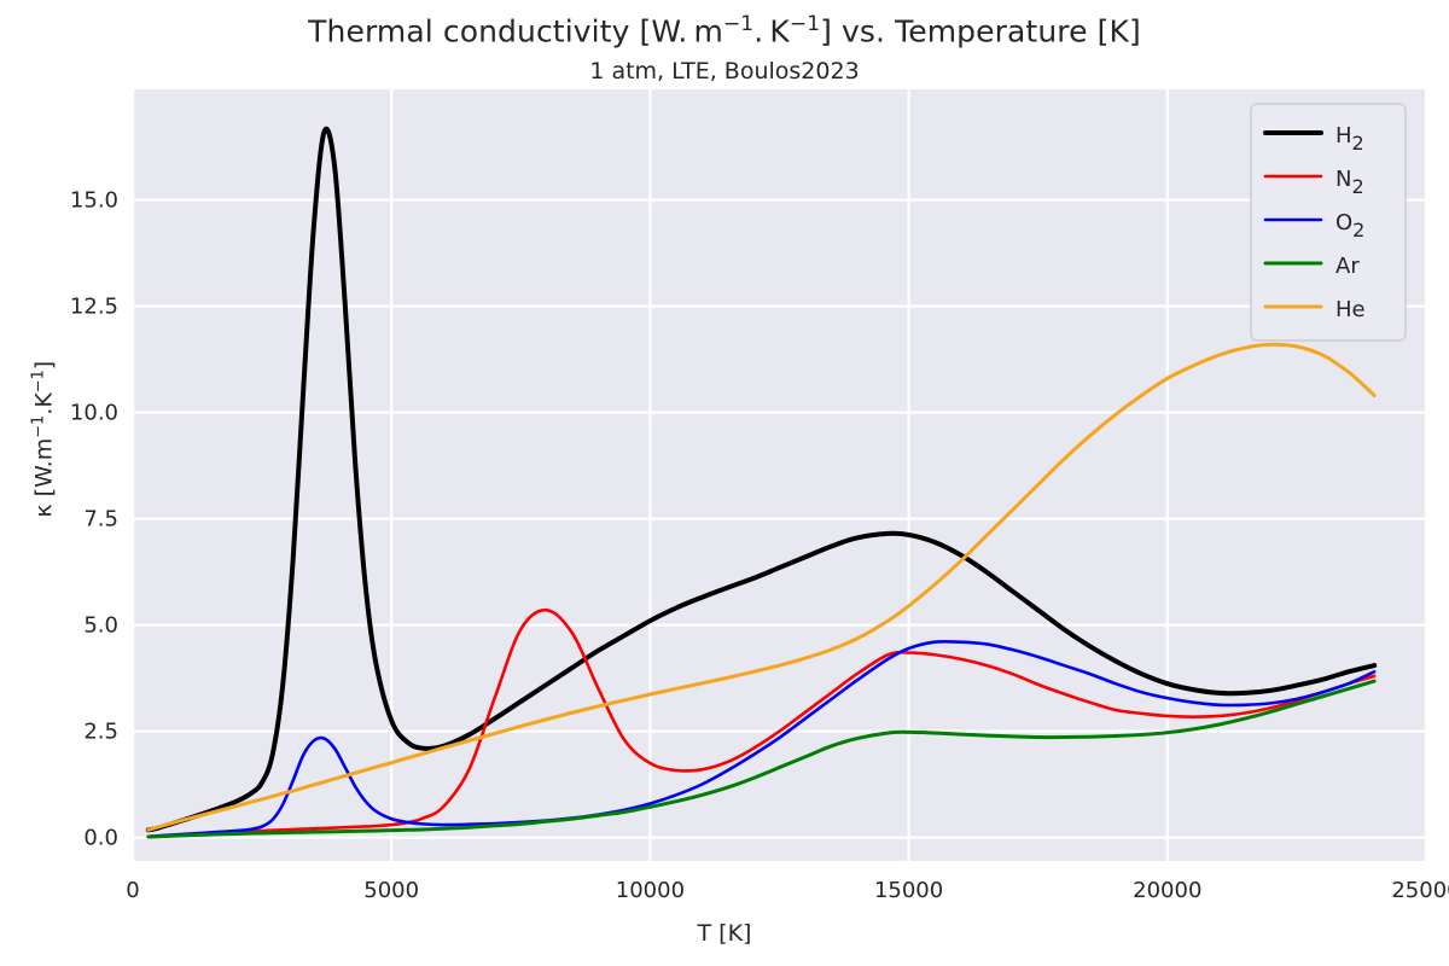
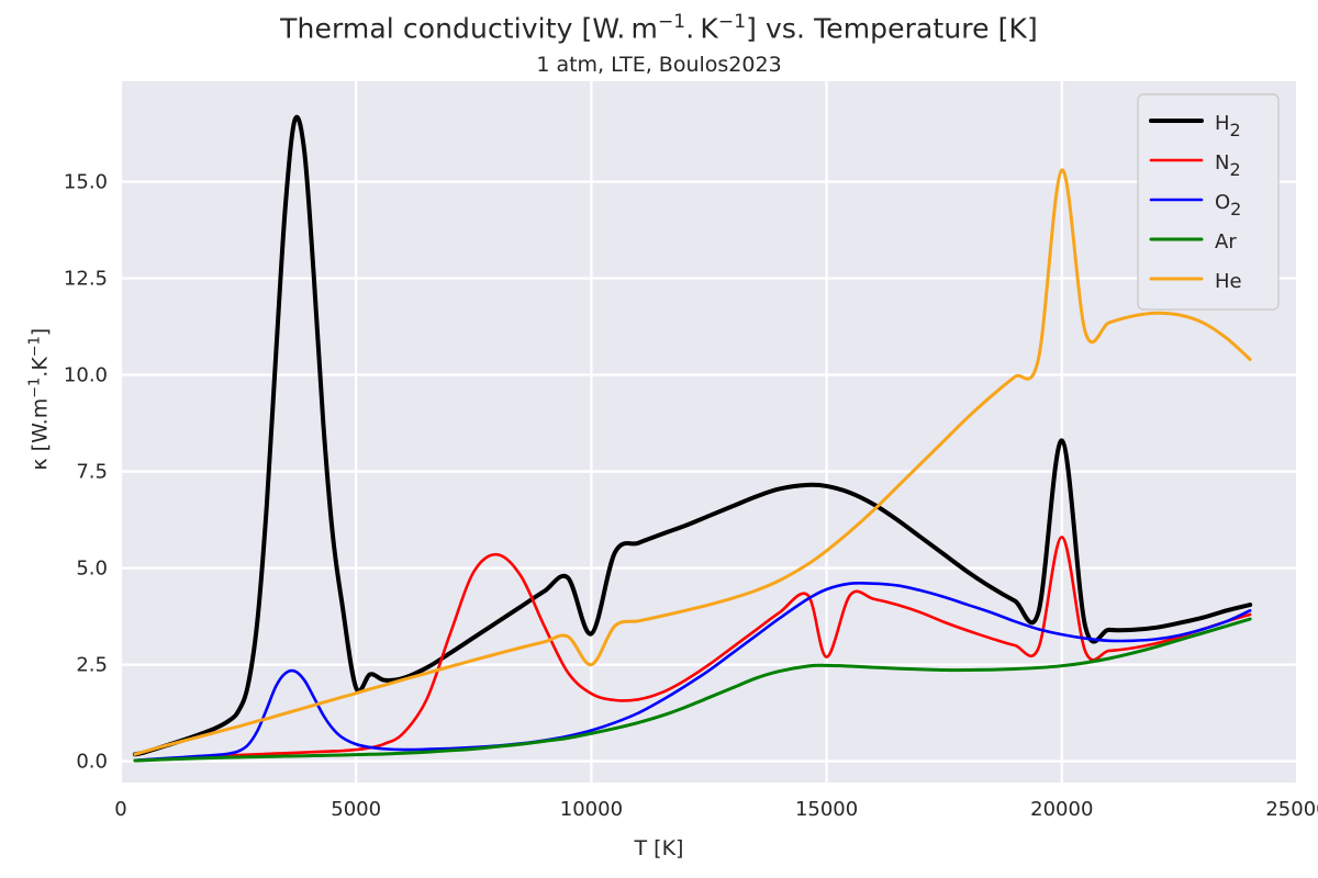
H2/5000: 2.8 -> 1.9
H2/10000: 5.1 -> 3.3
He/10000: 3.4 -> 2.5
N2/15000: 4.3 -> 2.7
H2/20000: 3.6 -> 8.3
N2/20000: 2.9 -> 5.8
He/20000: 10.8 -> 15.3
